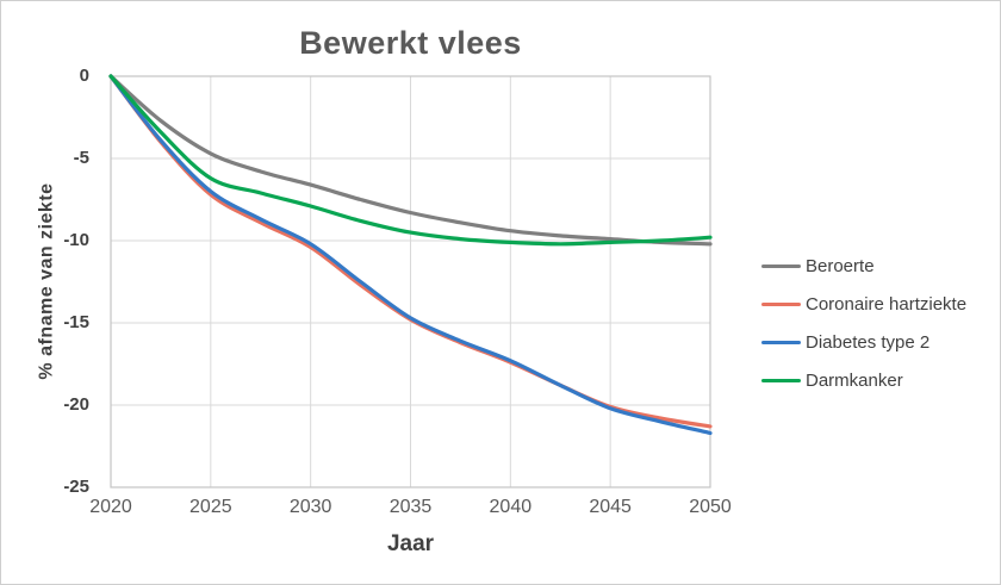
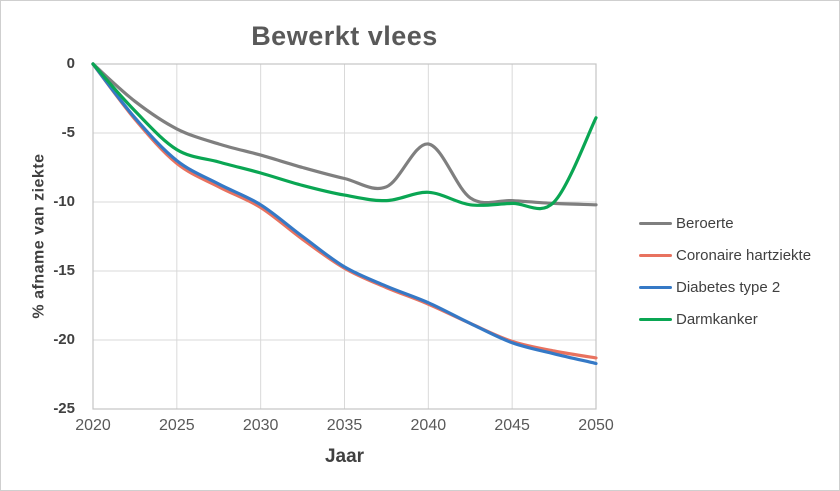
Beroerte/2040: -9.4 -> -5.8
Darmkanker/2040: -10.1 -> -9.3
Darmkanker/2050: -9.8 -> -3.9
